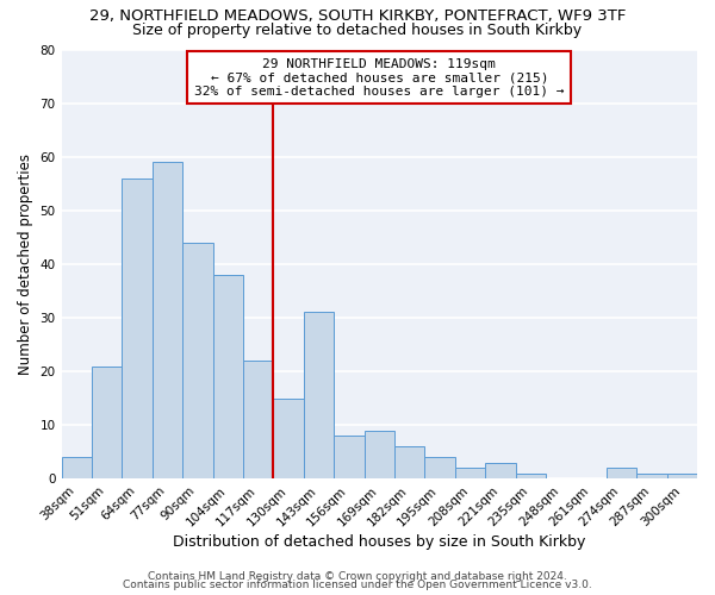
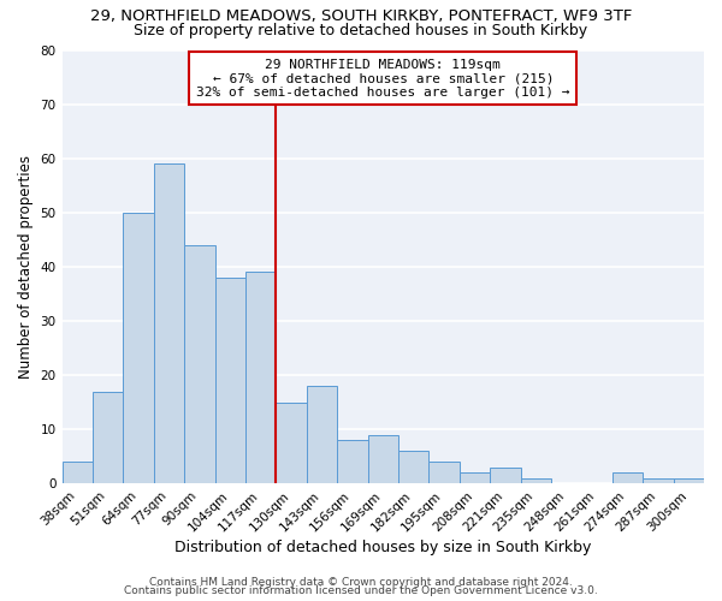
51sqm: 21 -> 17
64sqm: 56 -> 50
117sqm: 22 -> 39
143sqm: 31 -> 18
